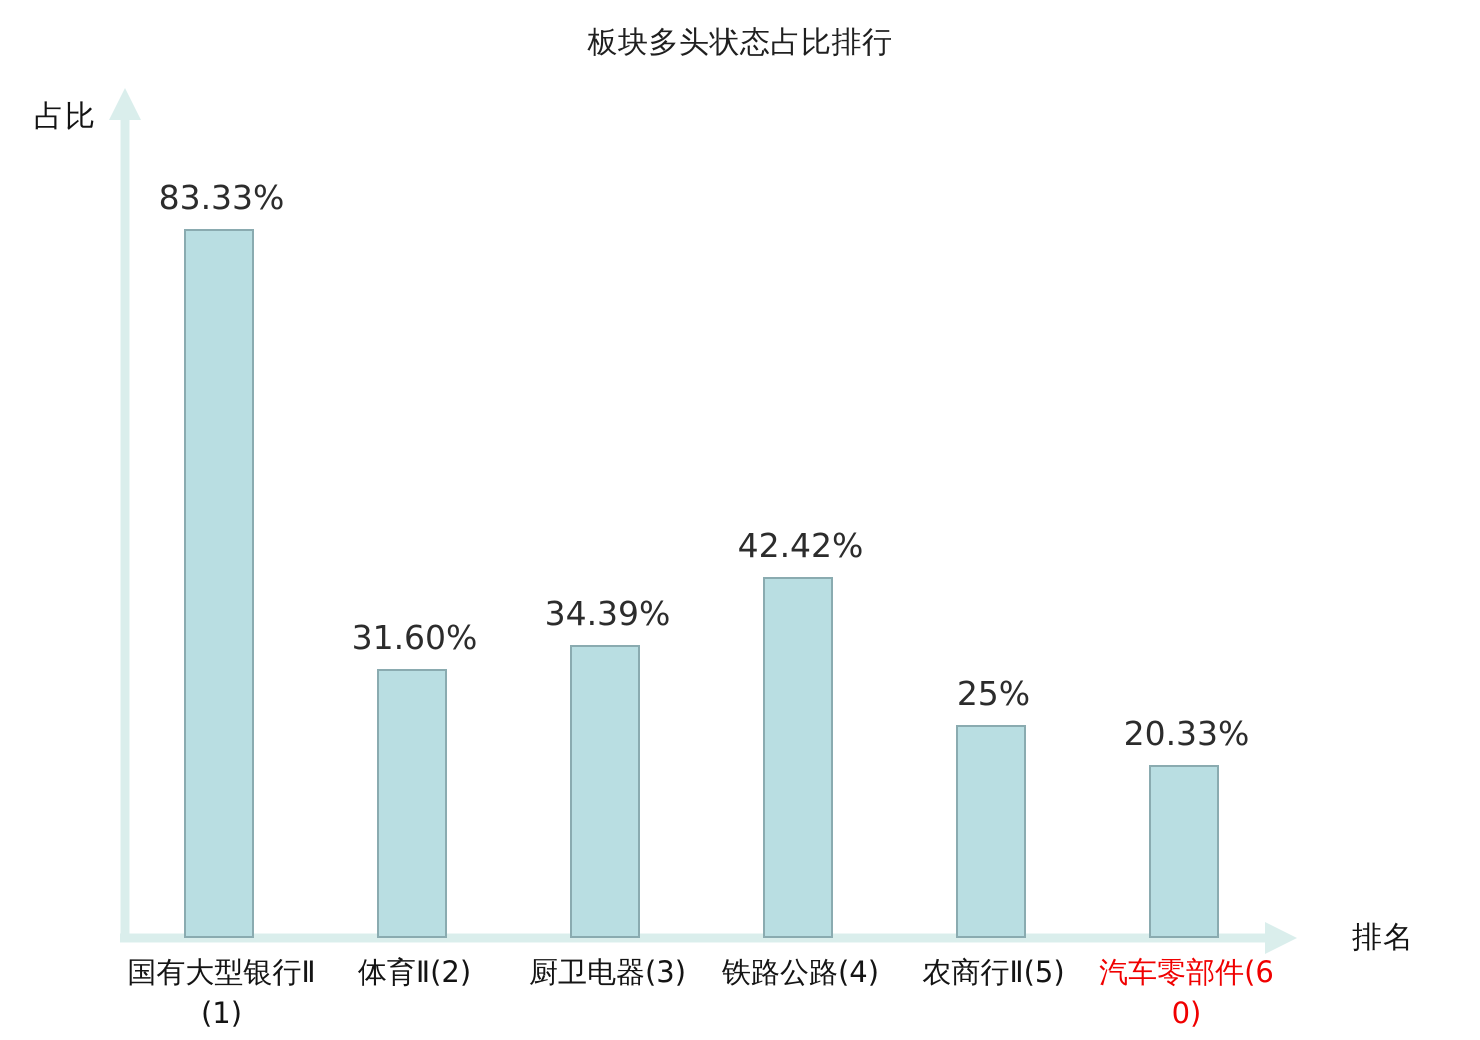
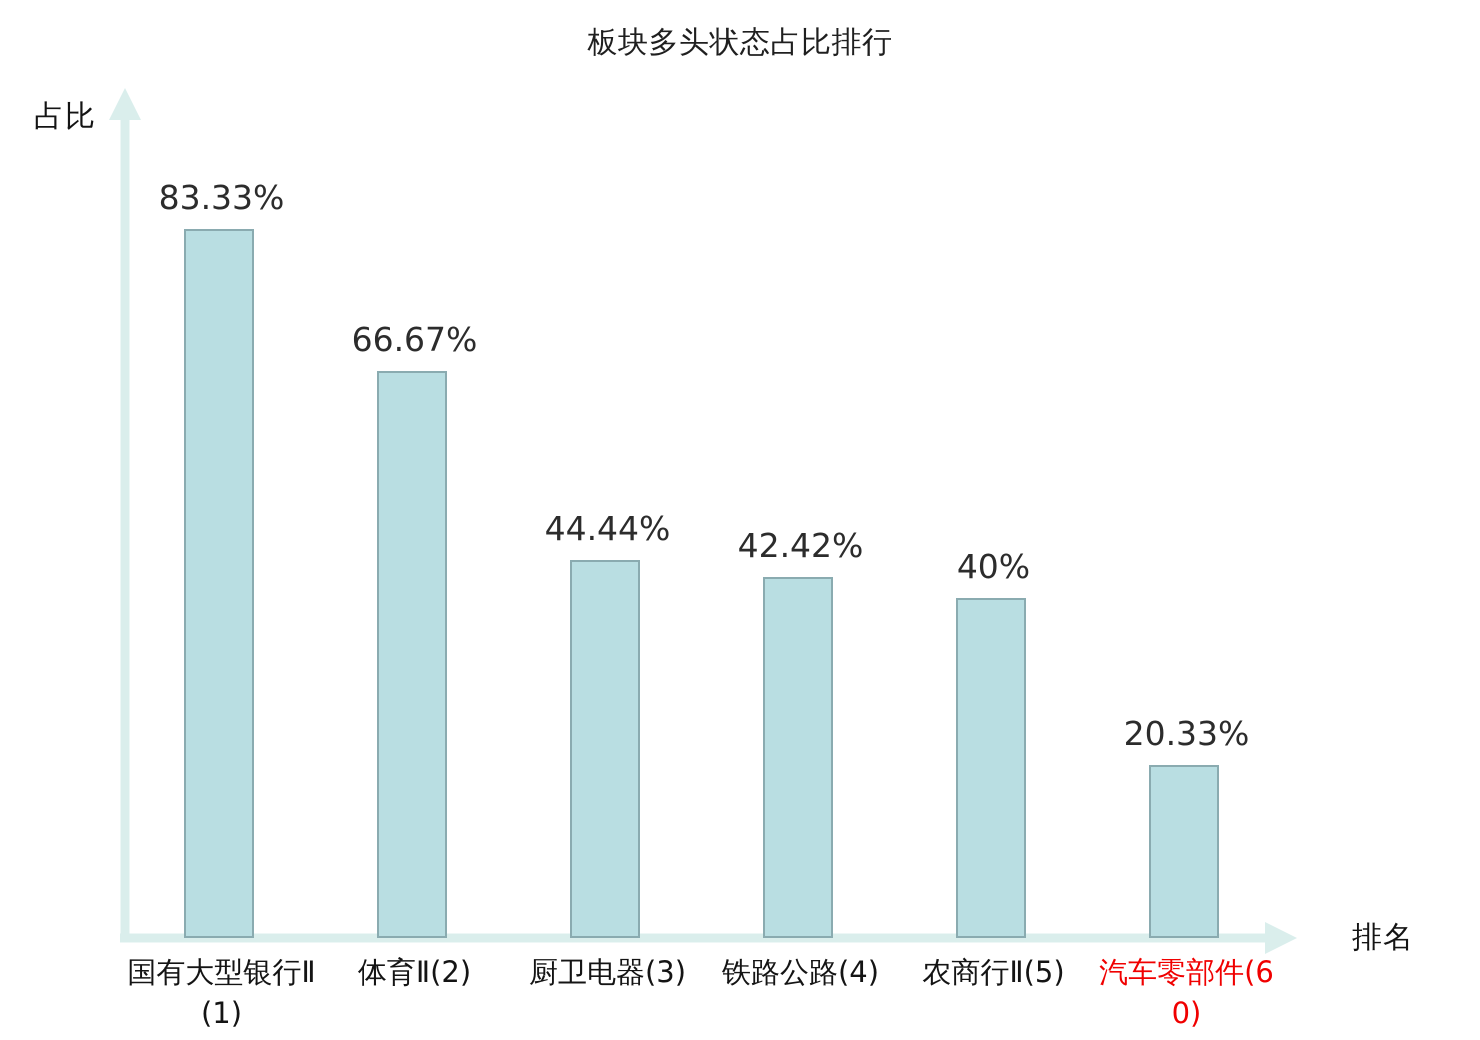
体育Ⅱ(2): 31.60% -> 66.67%
厨卫电器(3): 34.39% -> 44.44%
农商行Ⅱ(5): 25% -> 40%
